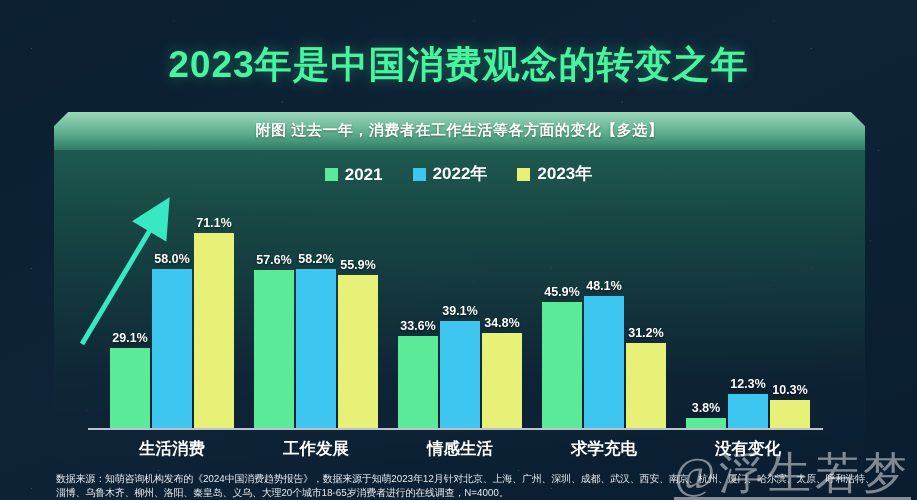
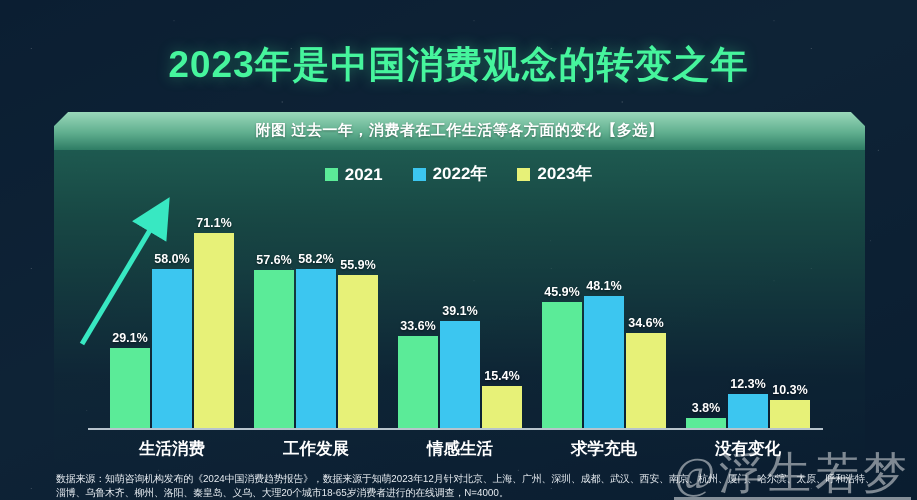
2023年/情感生活: 34.8% -> 15.4%
2023年/求学充电: 31.2% -> 34.6%
